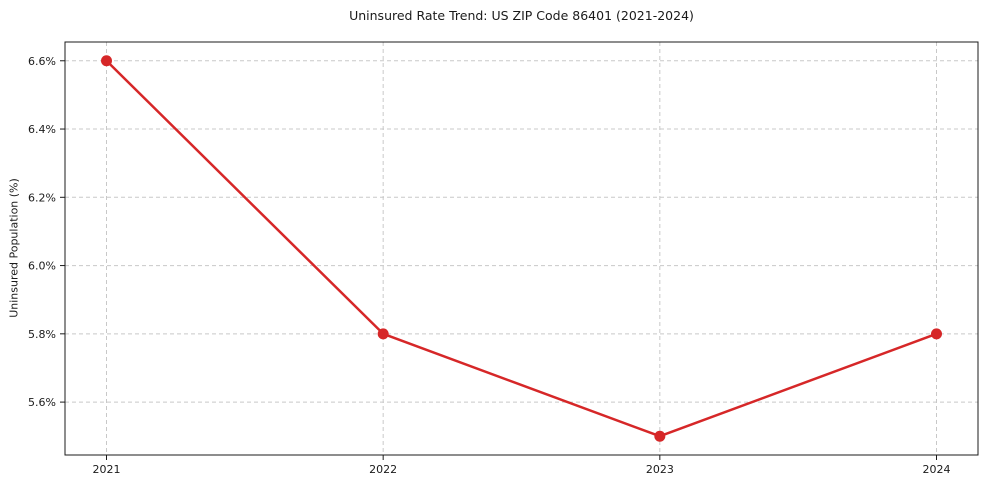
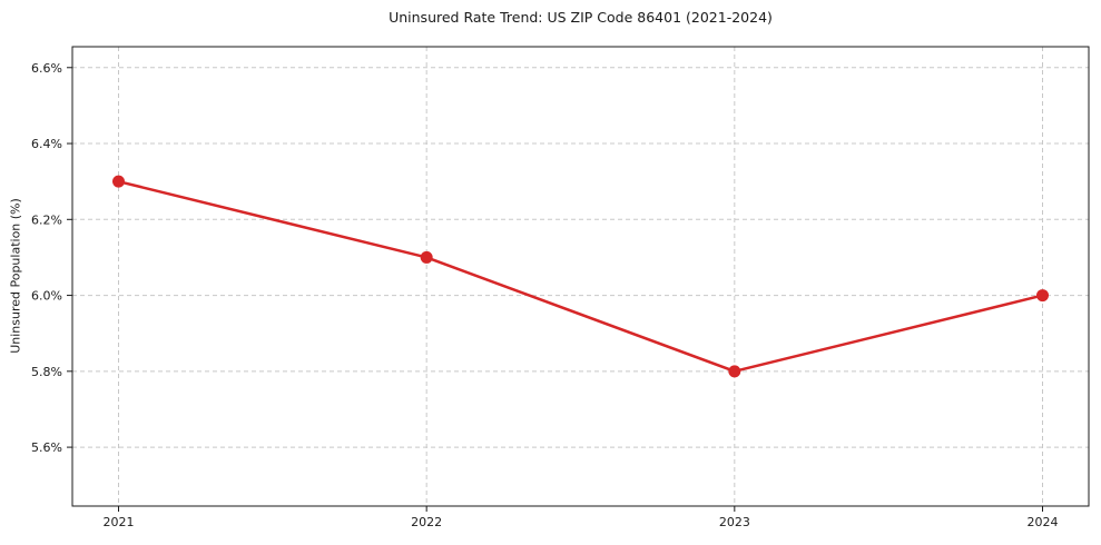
2021: 6.6% -> 6.3%
2022: 5.8% -> 6.1%
2023: 5.5% -> 5.8%
2024: 5.8% -> 6.0%
